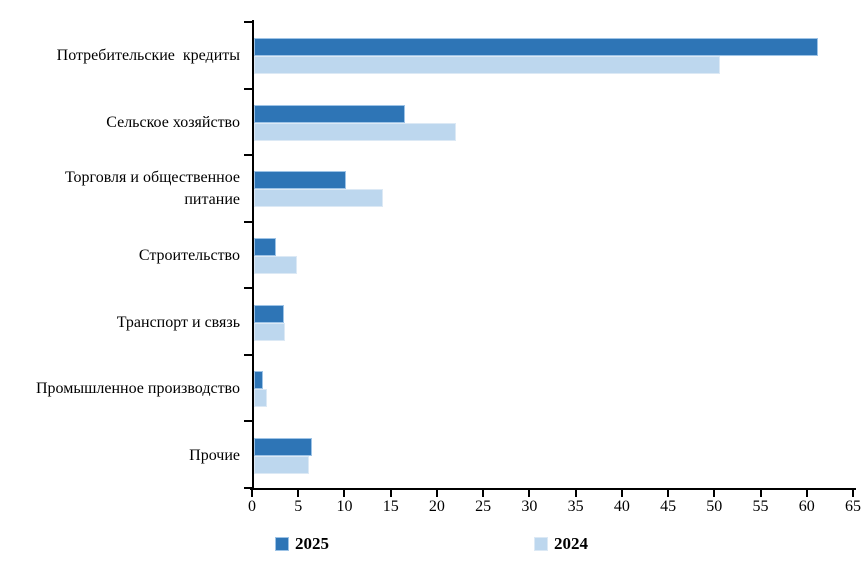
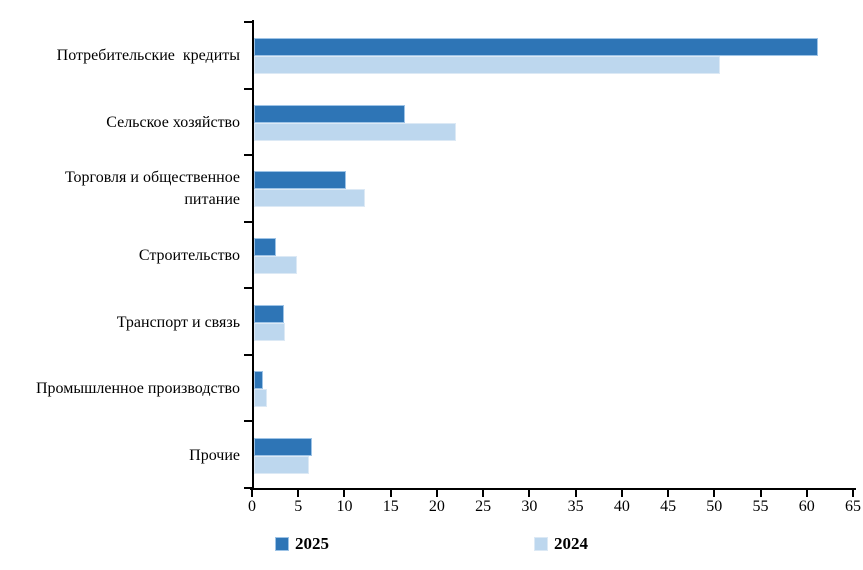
2024/Торговля и общественное питание: 14 -> 12
